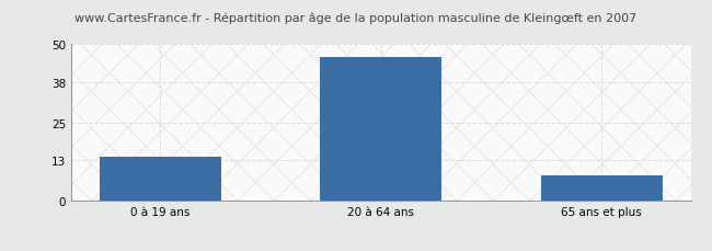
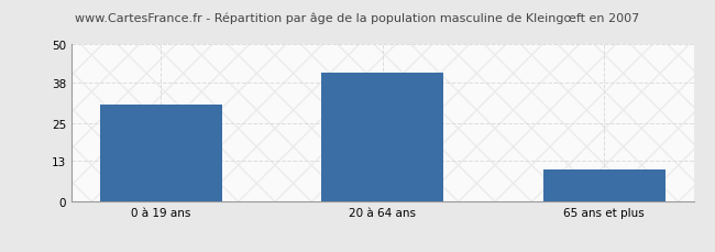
0 à 19 ans: 14 -> 31
20 à 64 ans: 46 -> 41
65 ans et plus: 8 -> 10
